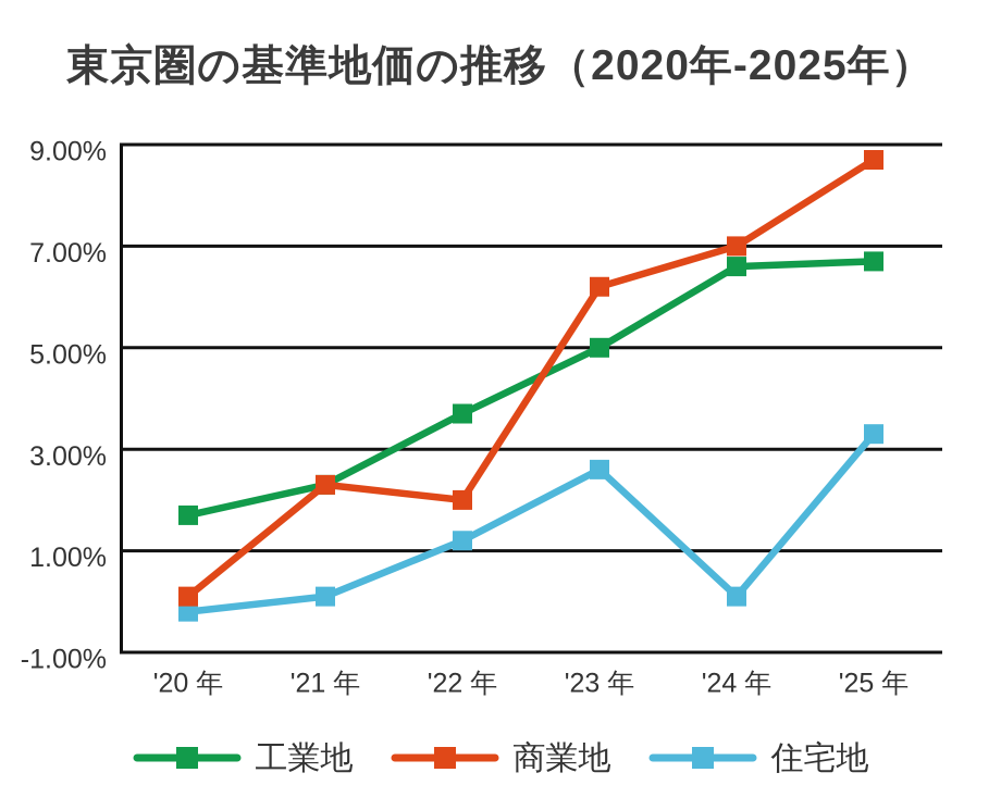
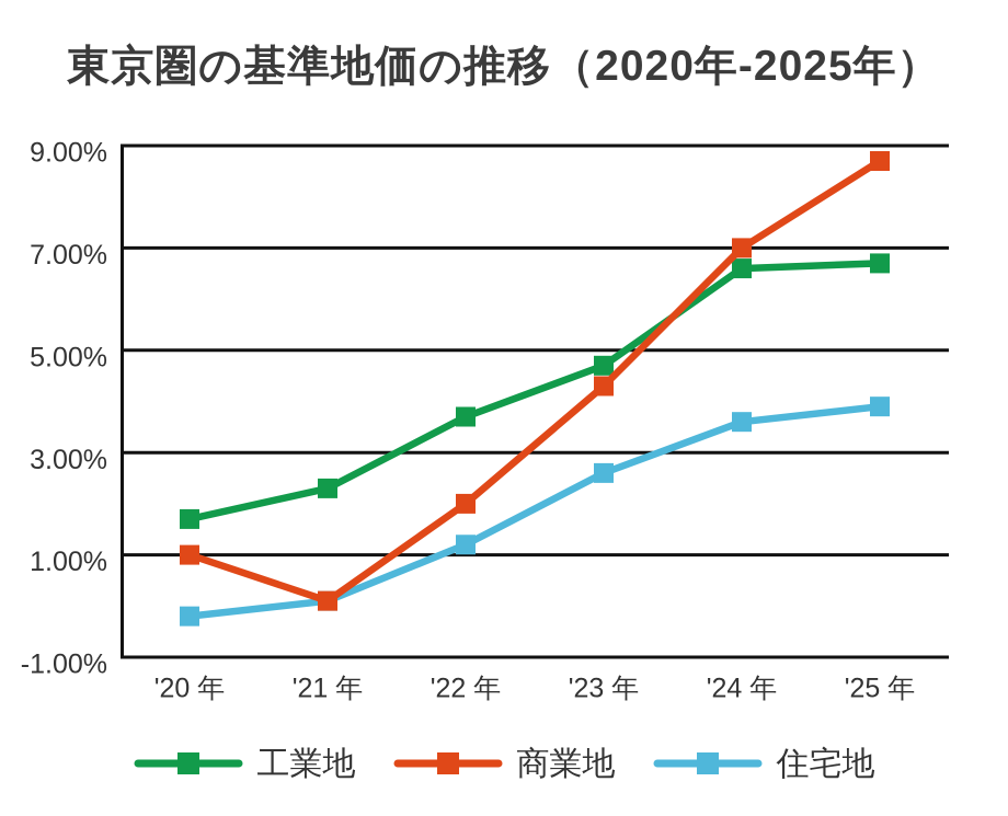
商業地/'20 年: 0.1% -> 1.0%
商業地/'21 年: 2.3% -> 0.1%
工業地/'23 年: 5.0% -> 4.7%
商業地/'23 年: 6.2% -> 4.3%
住宅地/'24 年: 0.1% -> 3.6%
住宅地/'25 年: 3.3% -> 3.9%
